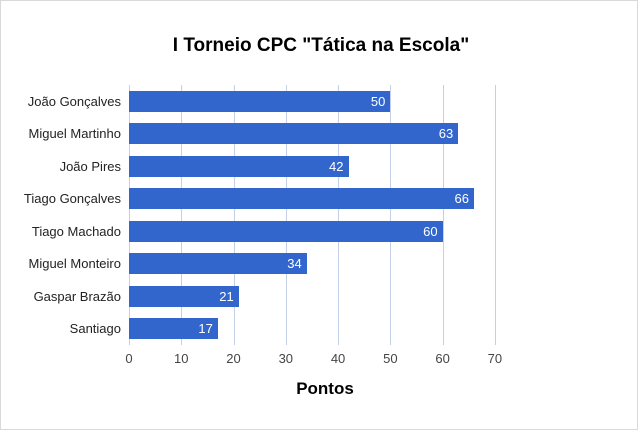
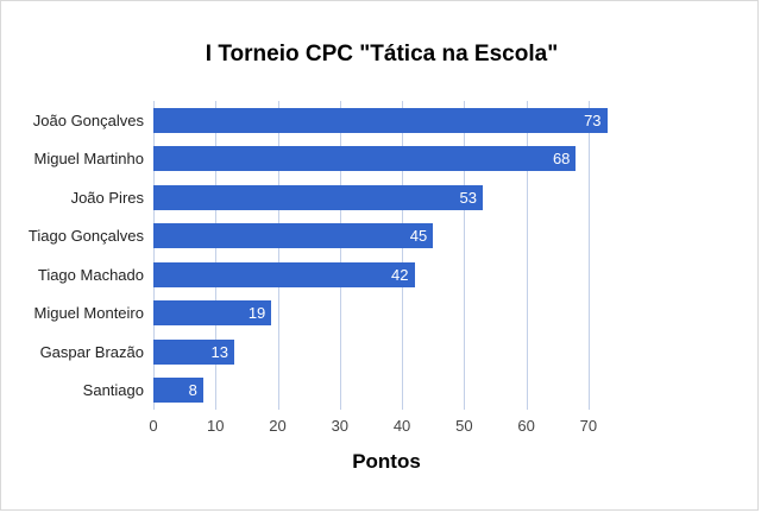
João Gonçalves: 50 -> 73
Miguel Martinho: 63 -> 68
João Pires: 42 -> 53
Tiago Gonçalves: 66 -> 45
Tiago Machado: 60 -> 42
Miguel Monteiro: 34 -> 19
Gaspar Brazão: 21 -> 13
Santiago: 17 -> 8
